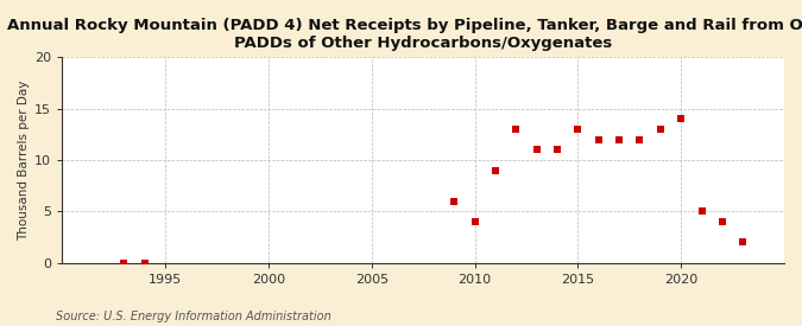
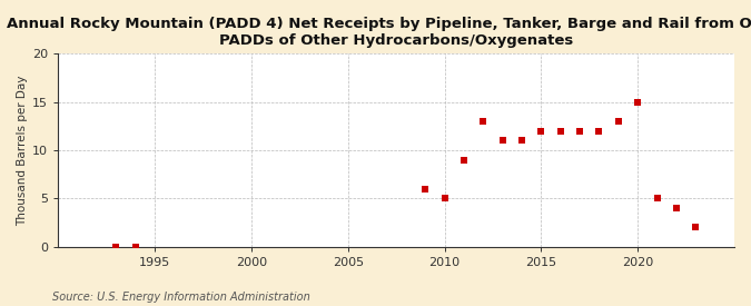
2010: 4 -> 5
2015: 13 -> 12
2020: 14 -> 15
